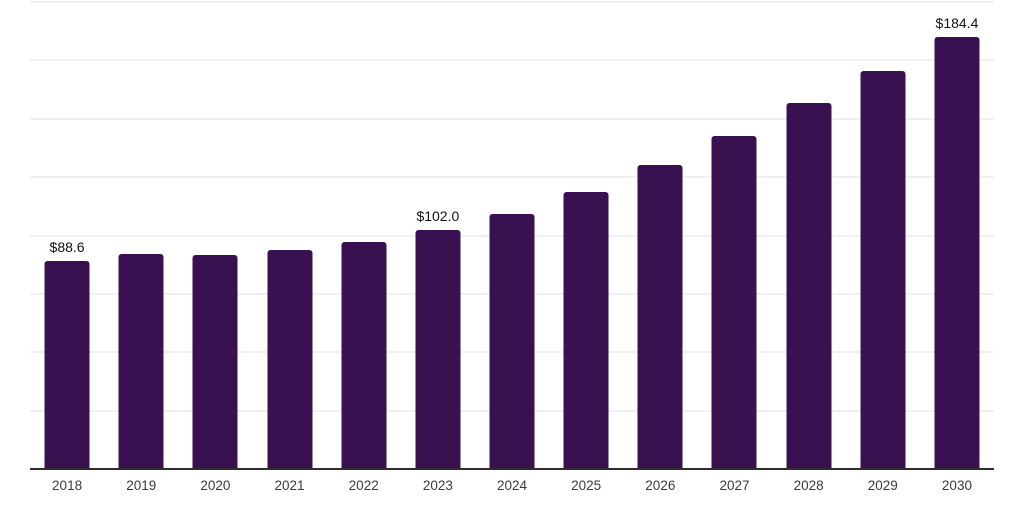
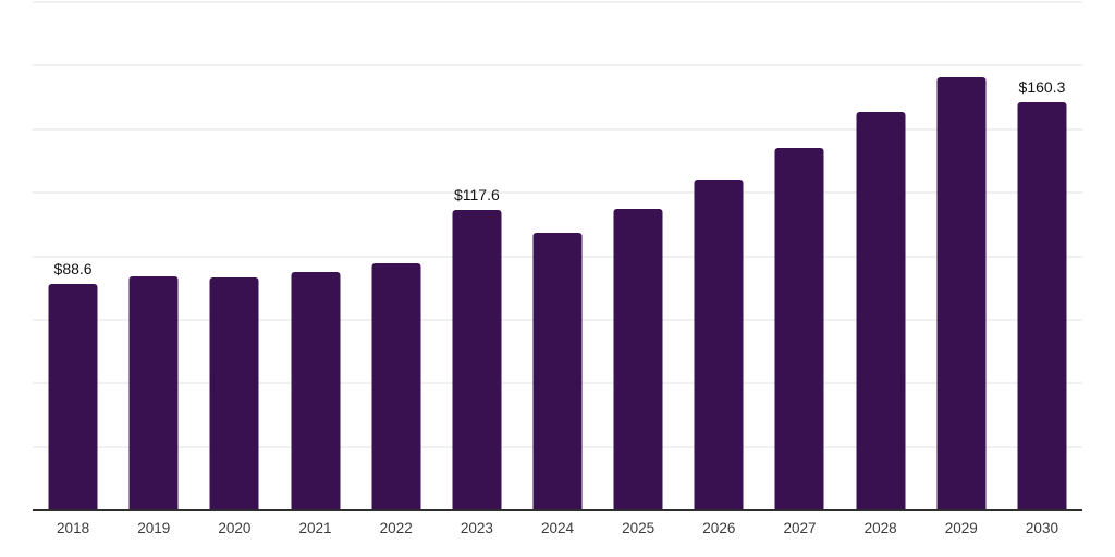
2023: $102.0 -> $117.6
2030: $184.4 -> $160.3
